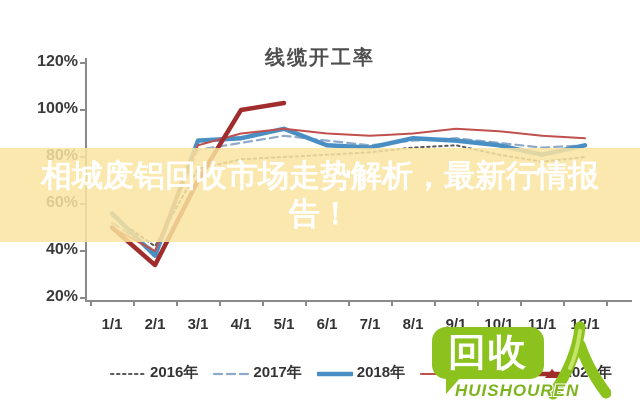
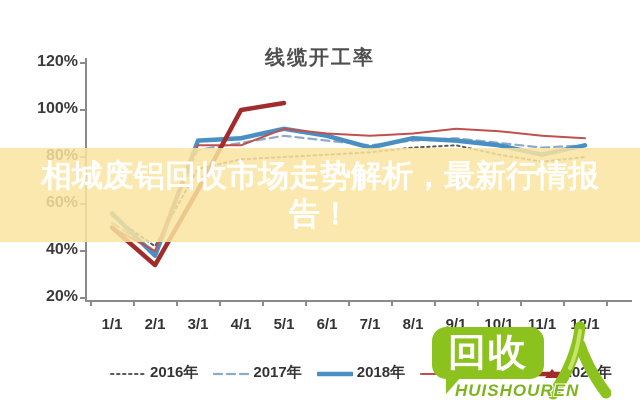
2020年/3/1: 70% -> 66%
2019年/4/1: 90% -> 85%
2018年/6/1: 85% -> 89%
